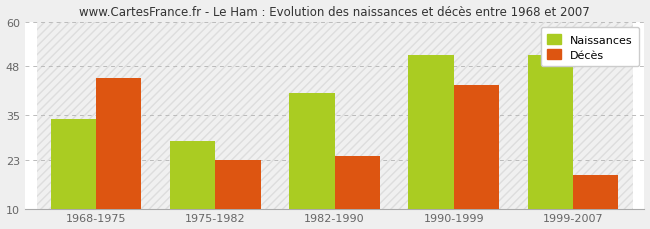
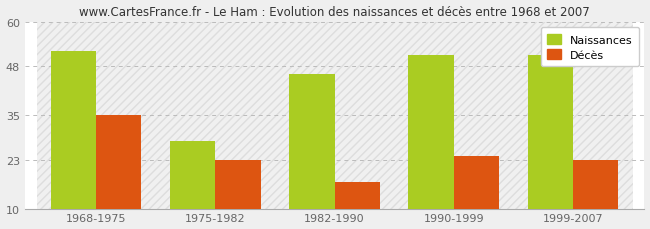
Naissances/1968-1975: 34 -> 52
Décès/1968-1975: 45 -> 35
Naissances/1982-1990: 41 -> 46
Décès/1982-1990: 24 -> 17
Décès/1990-1999: 43 -> 24
Décès/1999-2007: 19 -> 23
